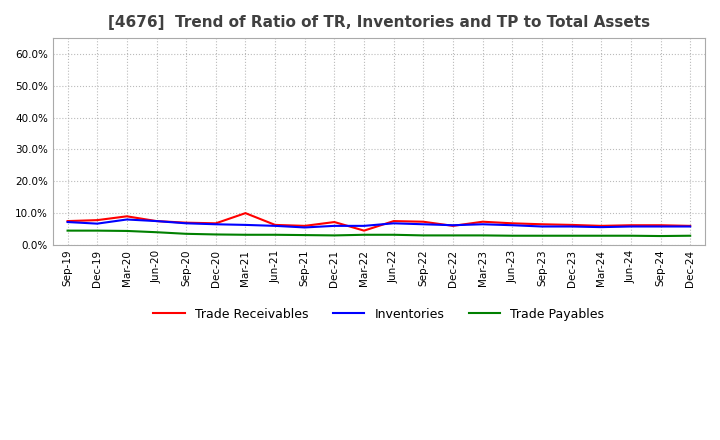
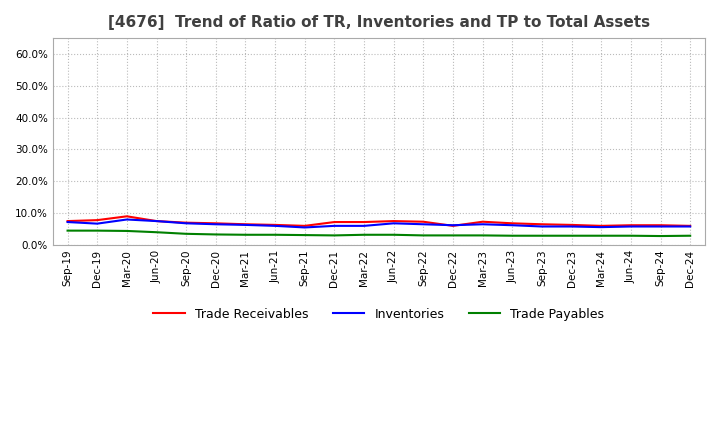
Trade Receivables/Mar-21: 10.0% -> 6.5%
Trade Receivables/Mar-22: 4.5% -> 7.2%
